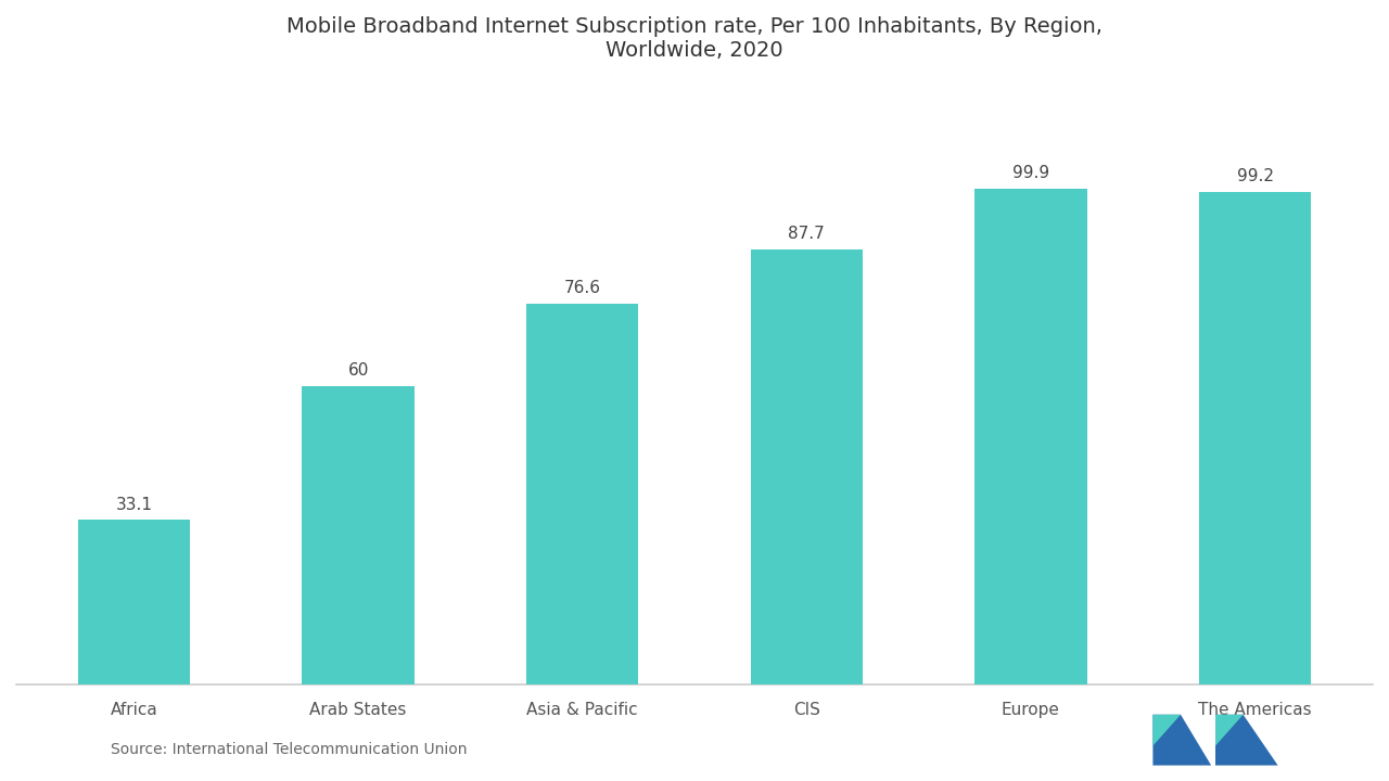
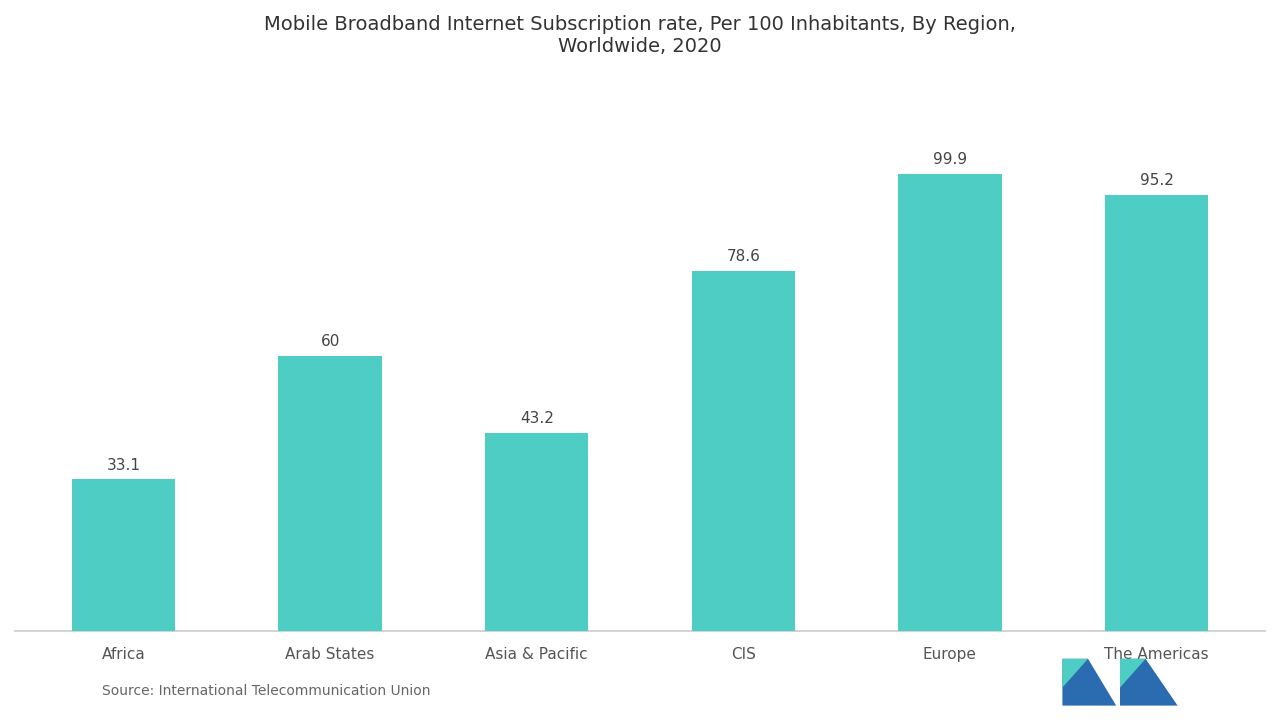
Asia & Pacific: 76.6 -> 43.2
CIS: 87.7 -> 78.6
The Americas: 99.2 -> 95.2
